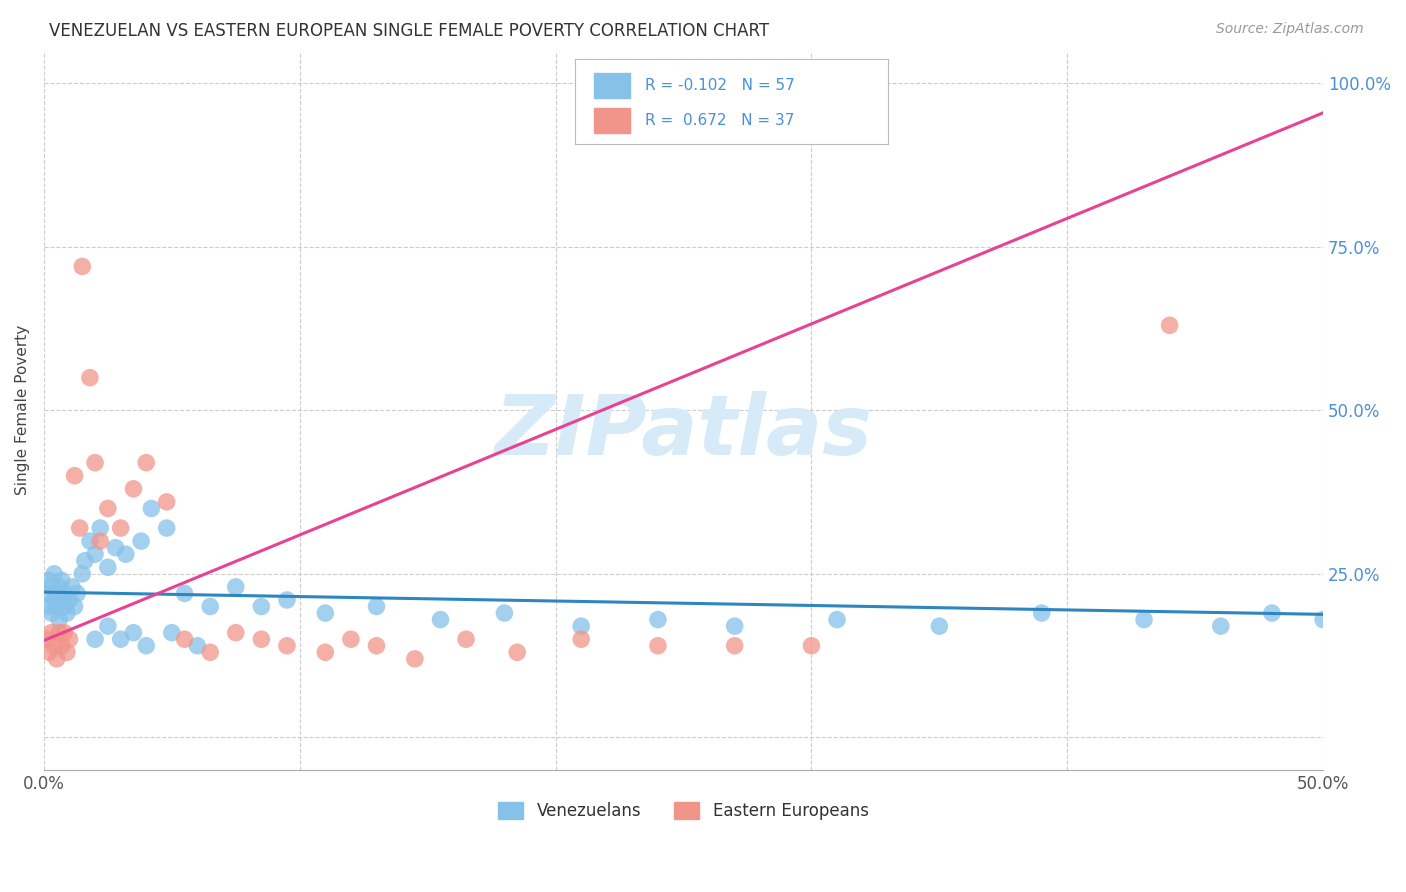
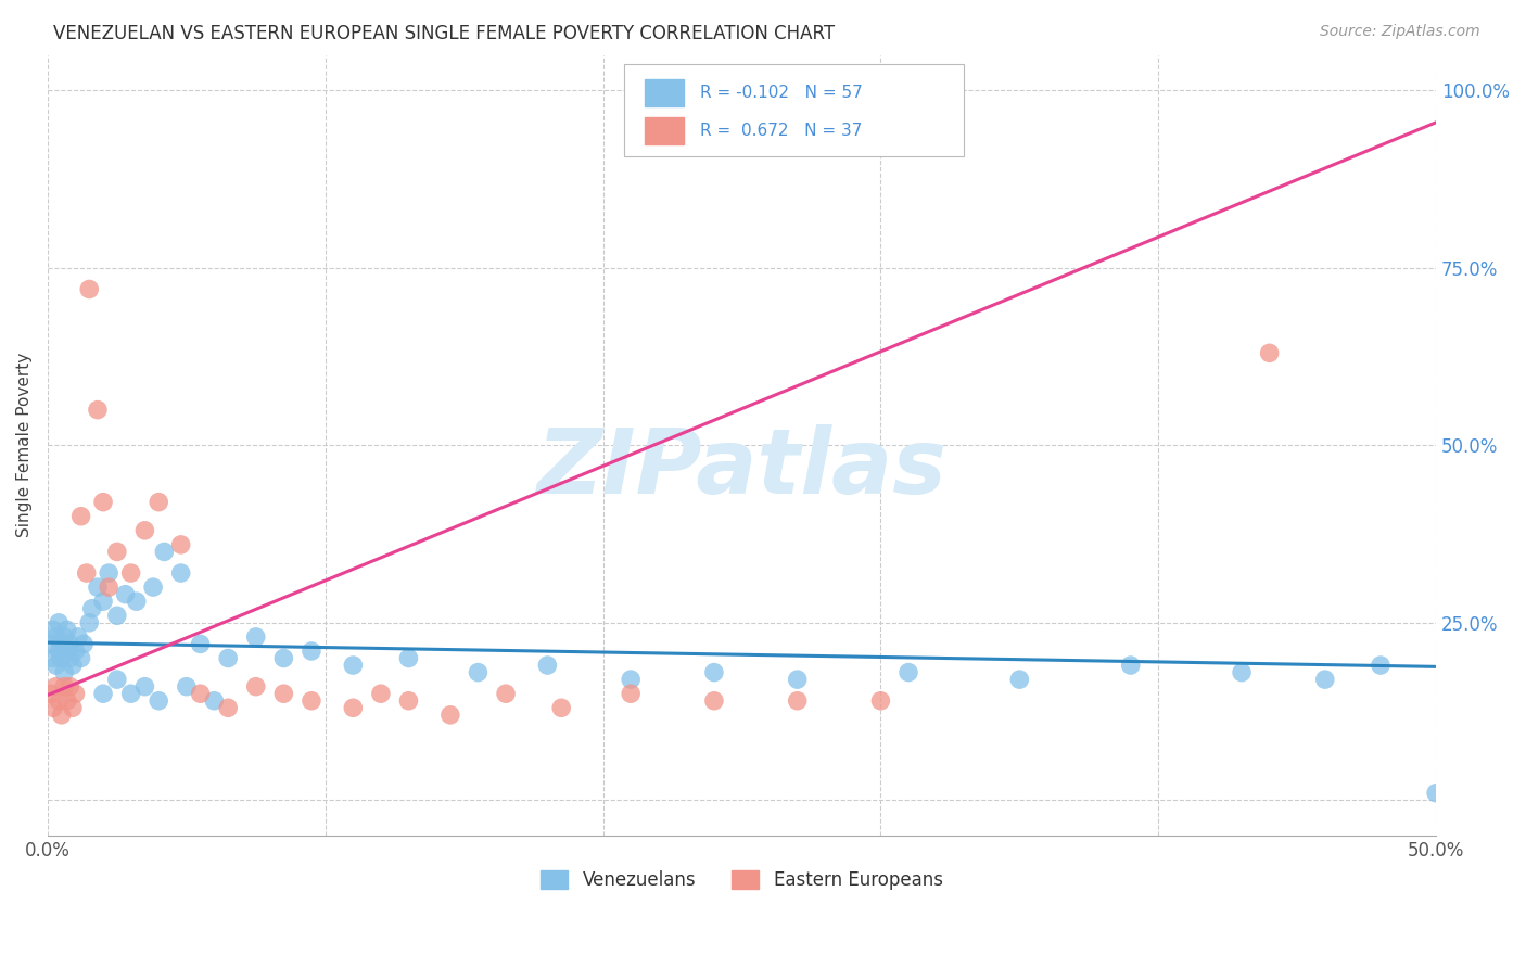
Venezuelans/50.0%: 18% -> 1%
